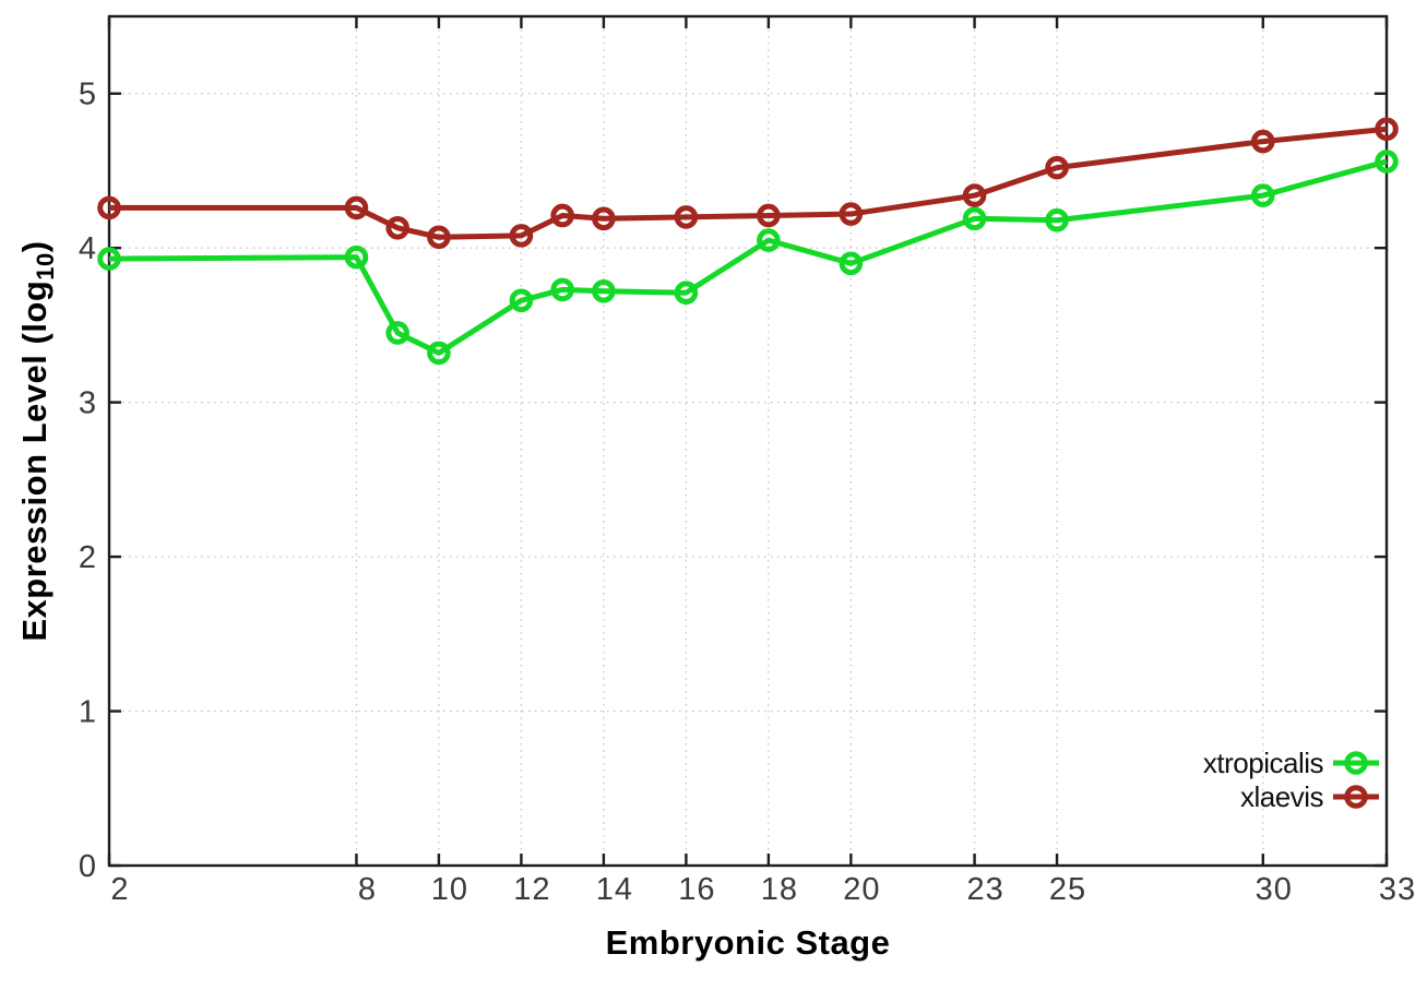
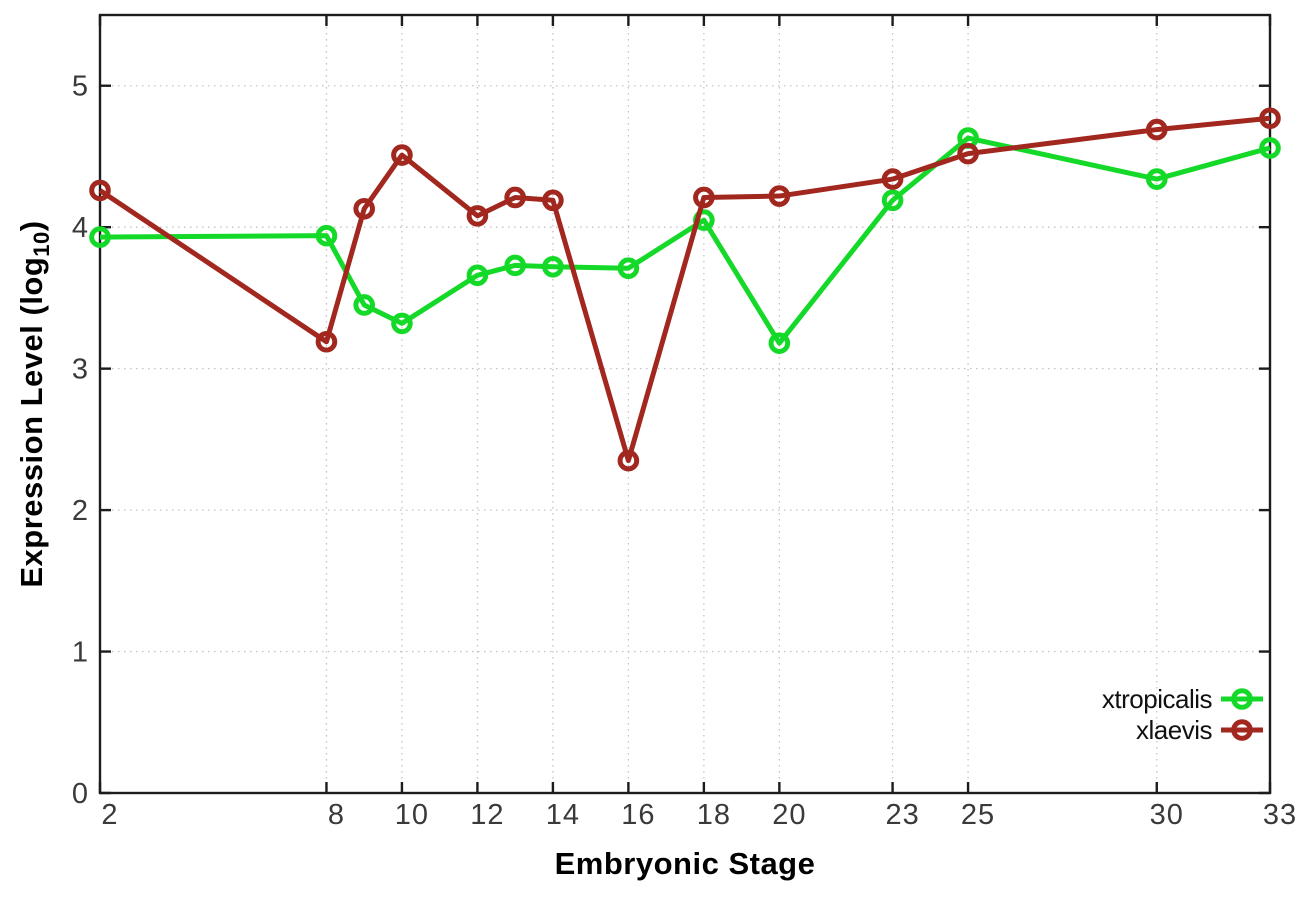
xlaevis/8: 4.26 -> 3.19
xlaevis/10: 4.07 -> 4.51
xlaevis/16: 4.20 -> 2.35
xtropicalis/20: 3.90 -> 3.18
xtropicalis/25: 4.18 -> 4.63
